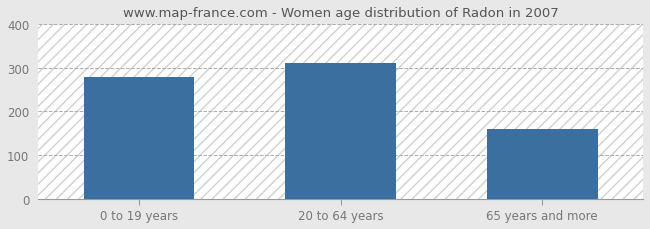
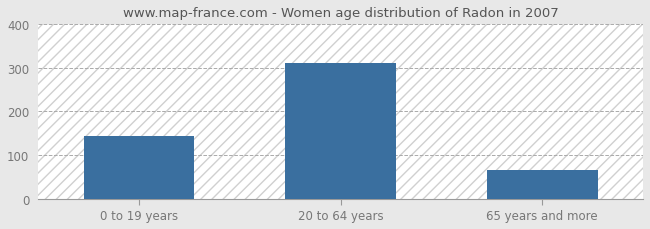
0 to 19 years: 280 -> 144
65 years and more: 160 -> 66
